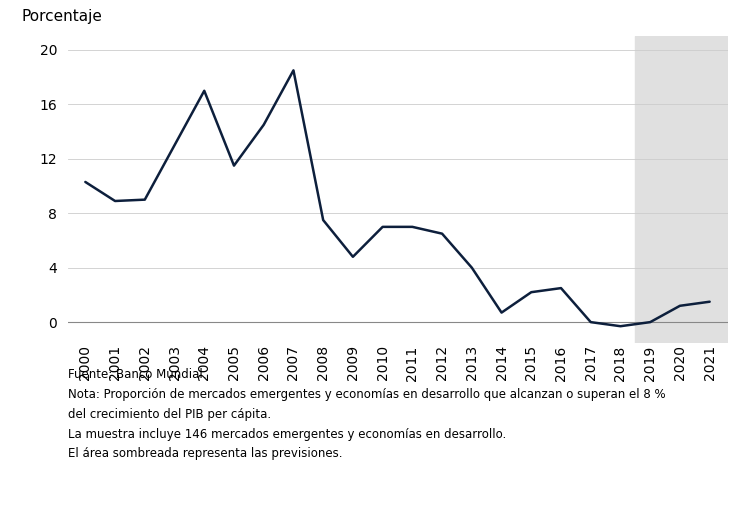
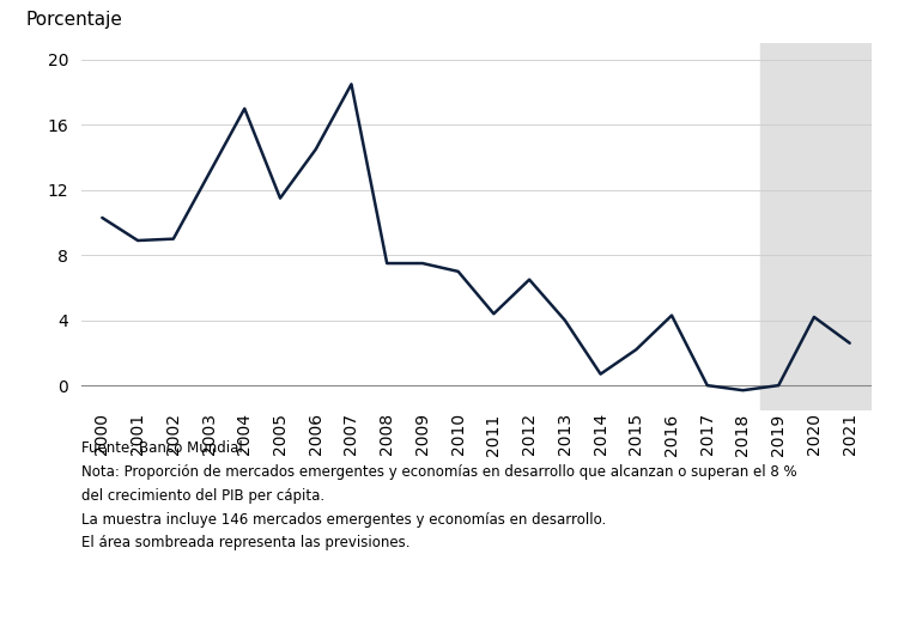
2009: 4.8 -> 7.5
2011: 7.0 -> 4.4
2016: 2.5 -> 4.3
2020: 1.2 -> 4.2
2021: 1.5 -> 2.6
